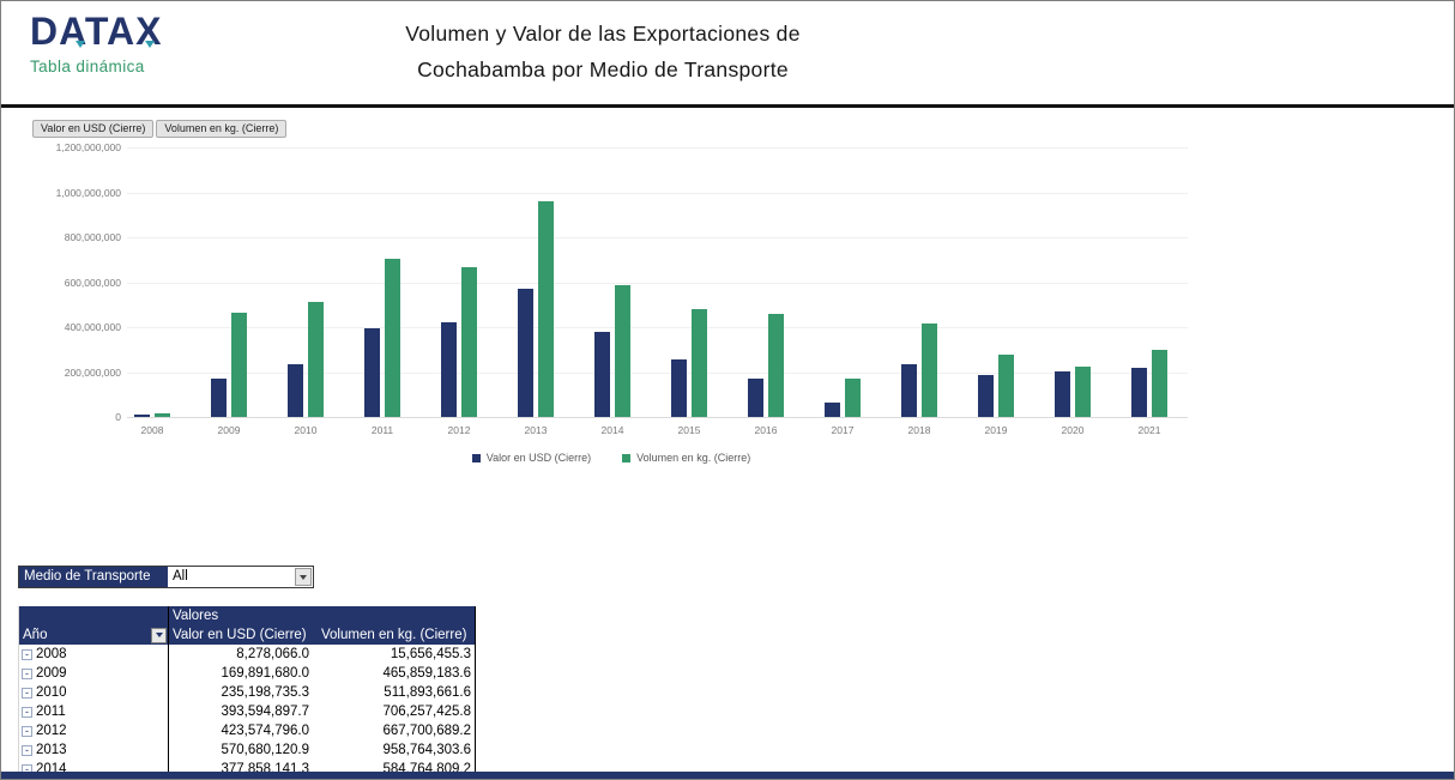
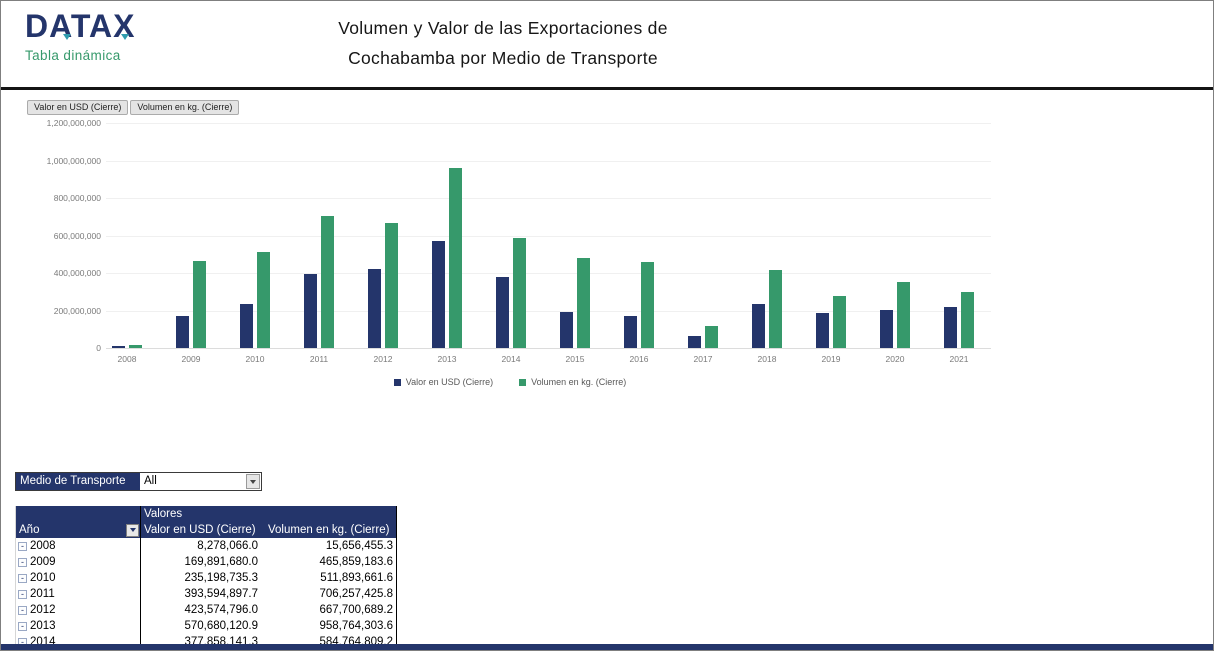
Valor en USD (Cierre)/2015: 260000000 -> 190000000
Volumen en kg. (Cierre)/2017: 170000000 -> 120000000
Volumen en kg. (Cierre)/2020: 220000000 -> 350000000
